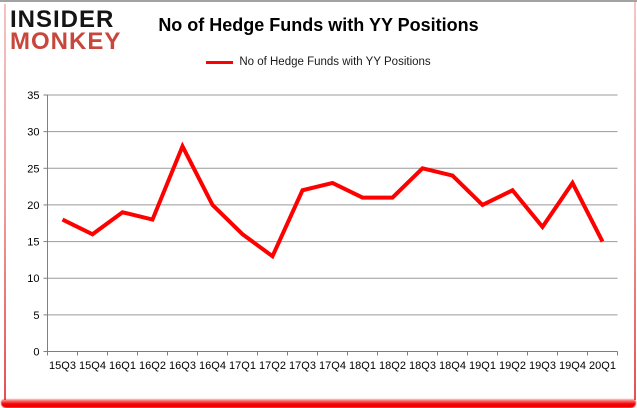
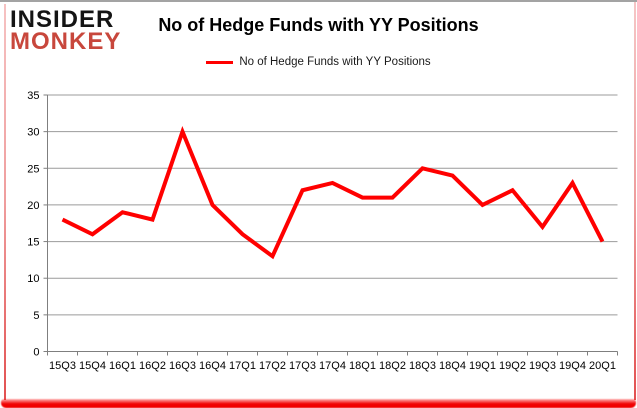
16Q3: 28 -> 30
